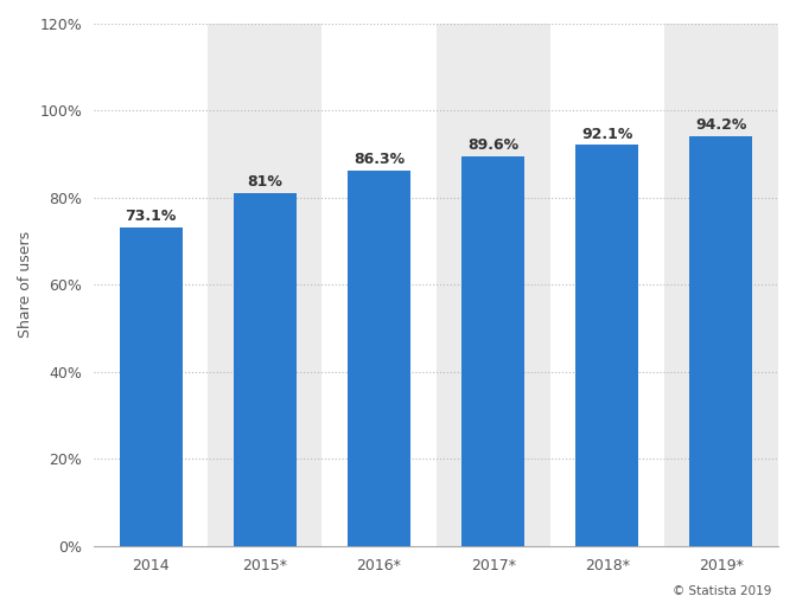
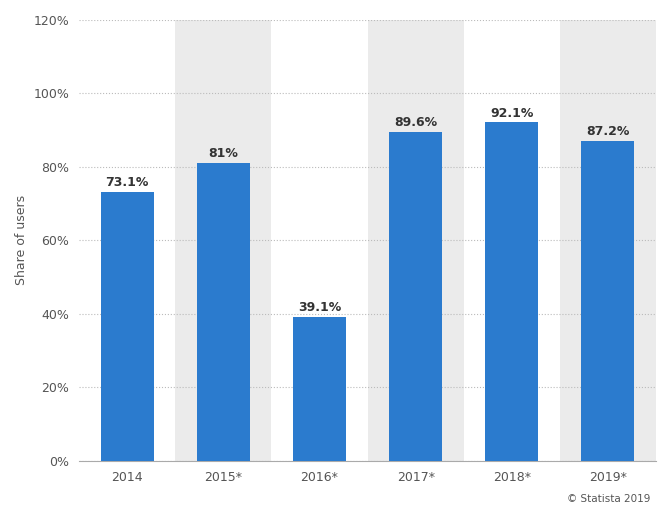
2016*: 86.3% -> 39.1%
2019*: 94.2% -> 87.2%
